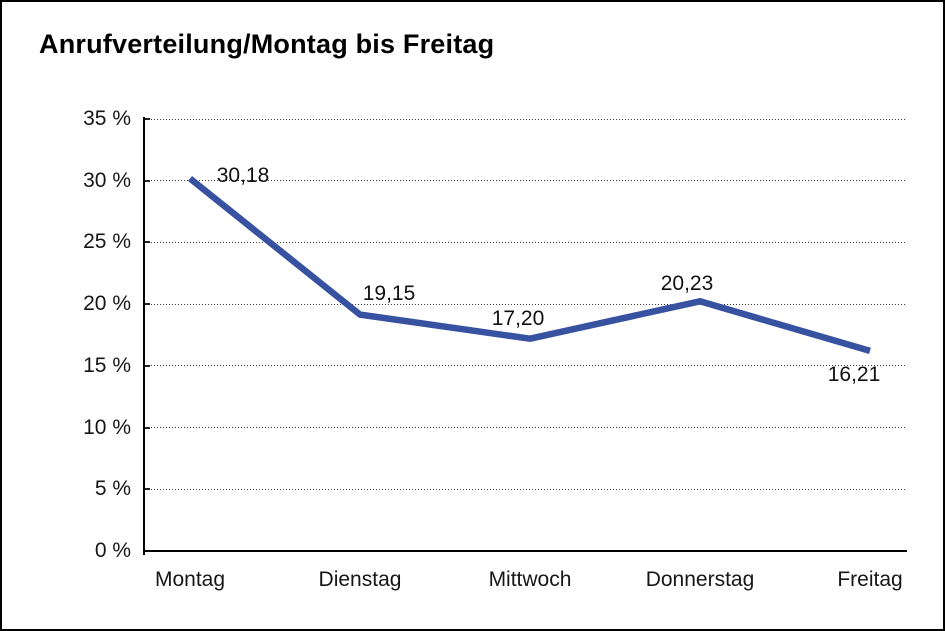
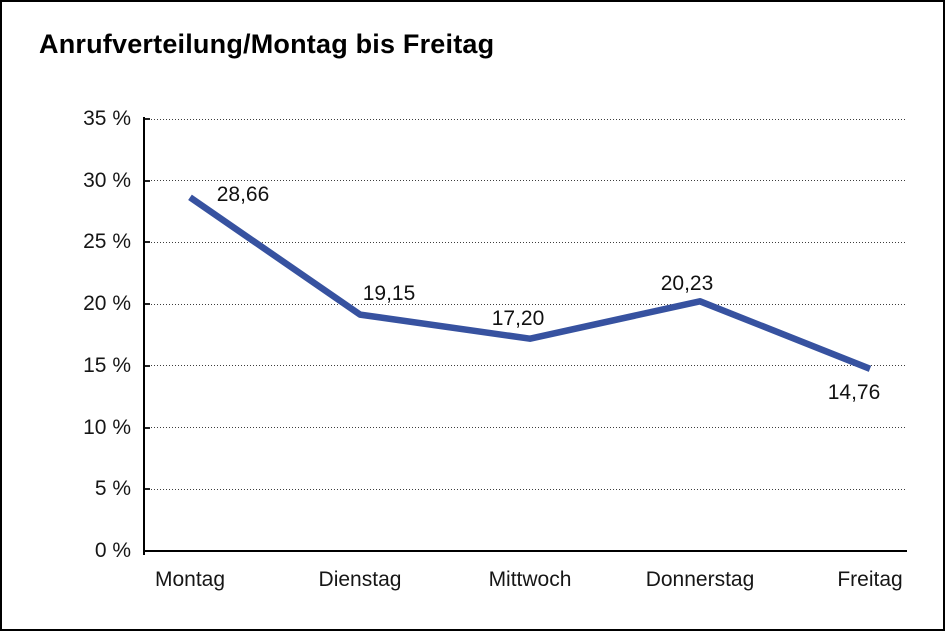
Montag: 30,18 -> 28,66
Freitag: 16,21 -> 14,76
